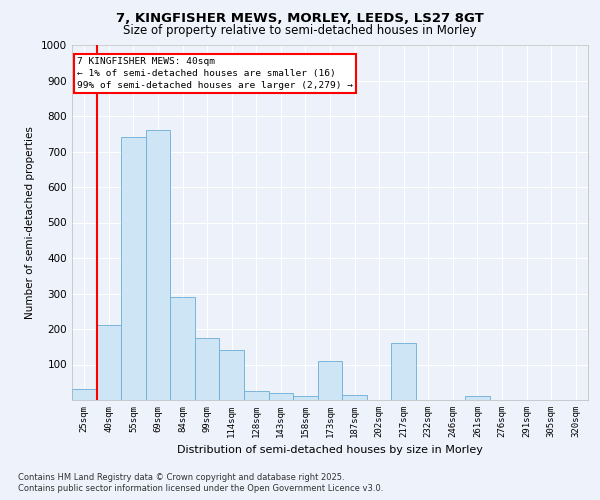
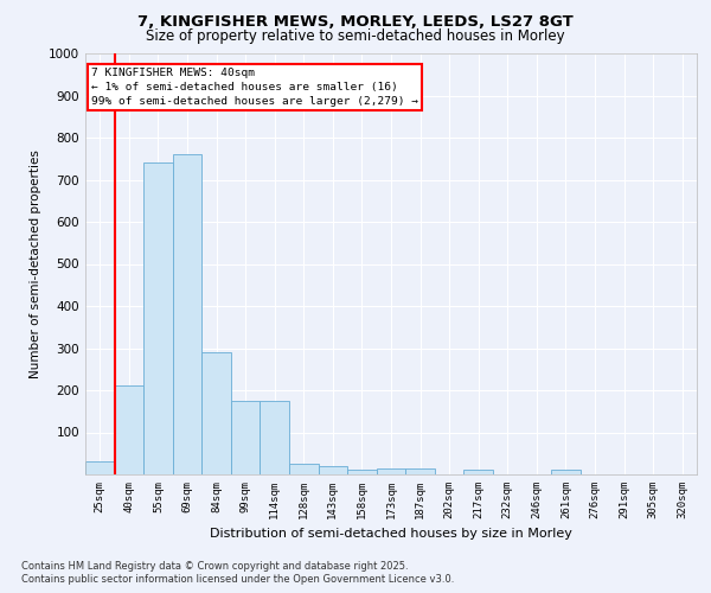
114sqm: 140 -> 175
173sqm: 110 -> 15
217sqm: 160 -> 10
